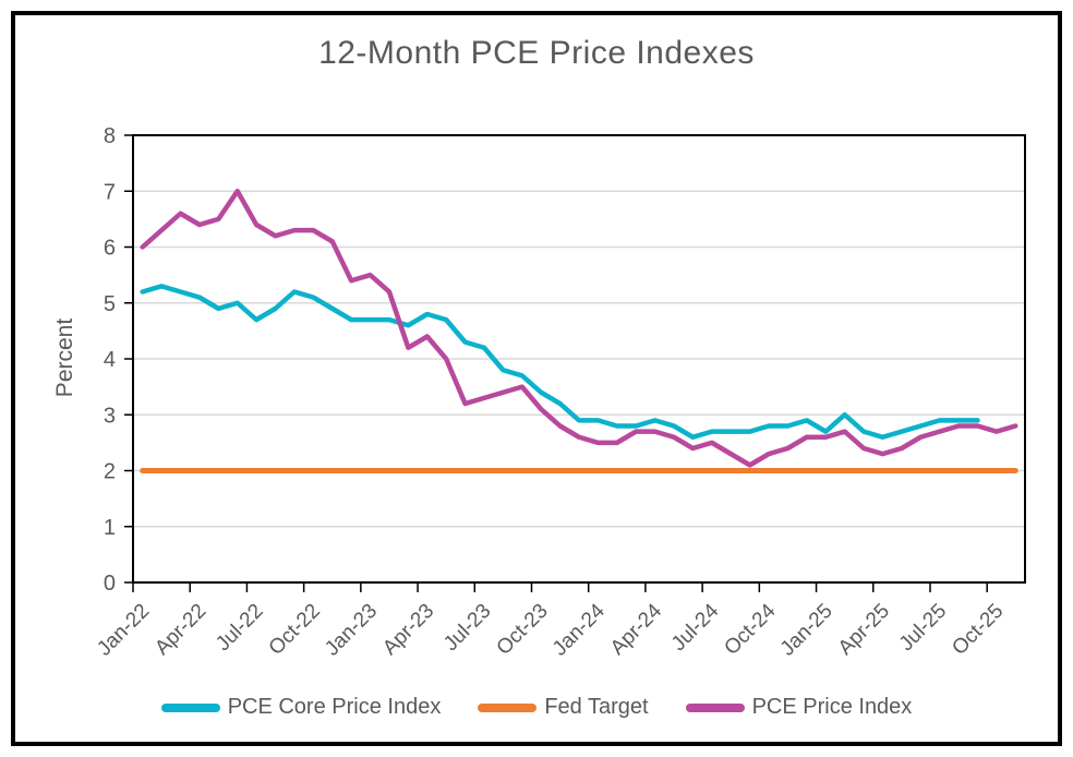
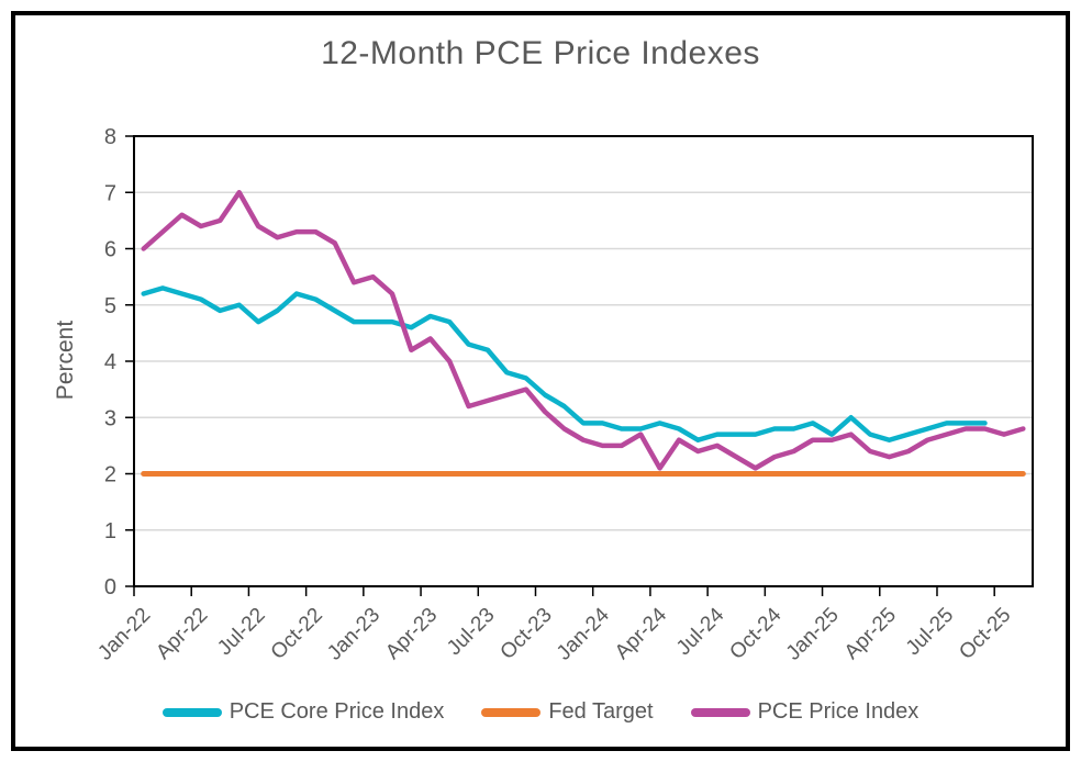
PCE Price Index/Apr-24: 2.7 -> 2.1
